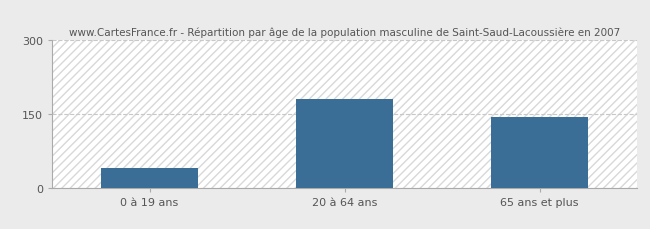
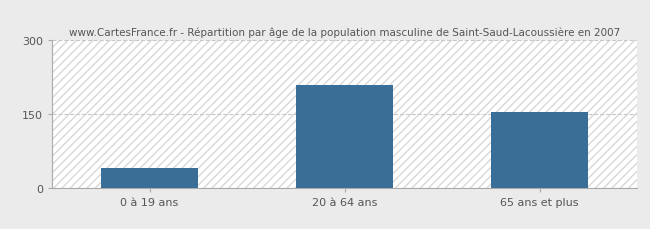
20 à 64 ans: 180 -> 210
65 ans et plus: 143 -> 155
